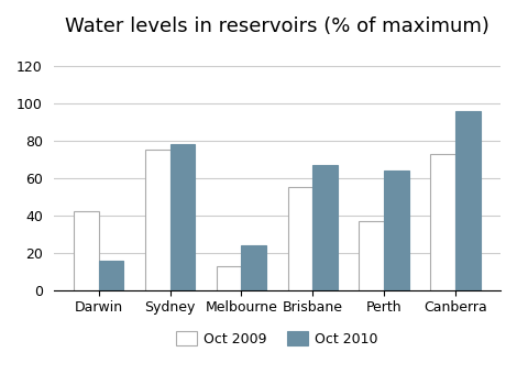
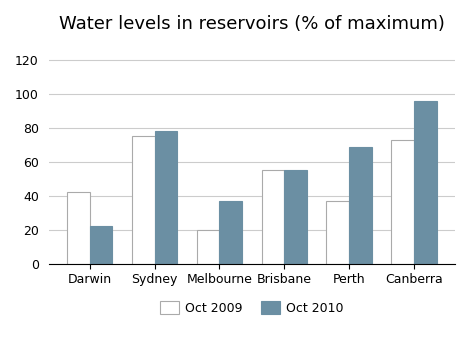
Oct 2010/Darwin: 16 -> 22
Oct 2009/Melbourne: 13 -> 20
Oct 2010/Melbourne: 24 -> 37
Oct 2010/Brisbane: 67 -> 55
Oct 2010/Perth: 64 -> 69
